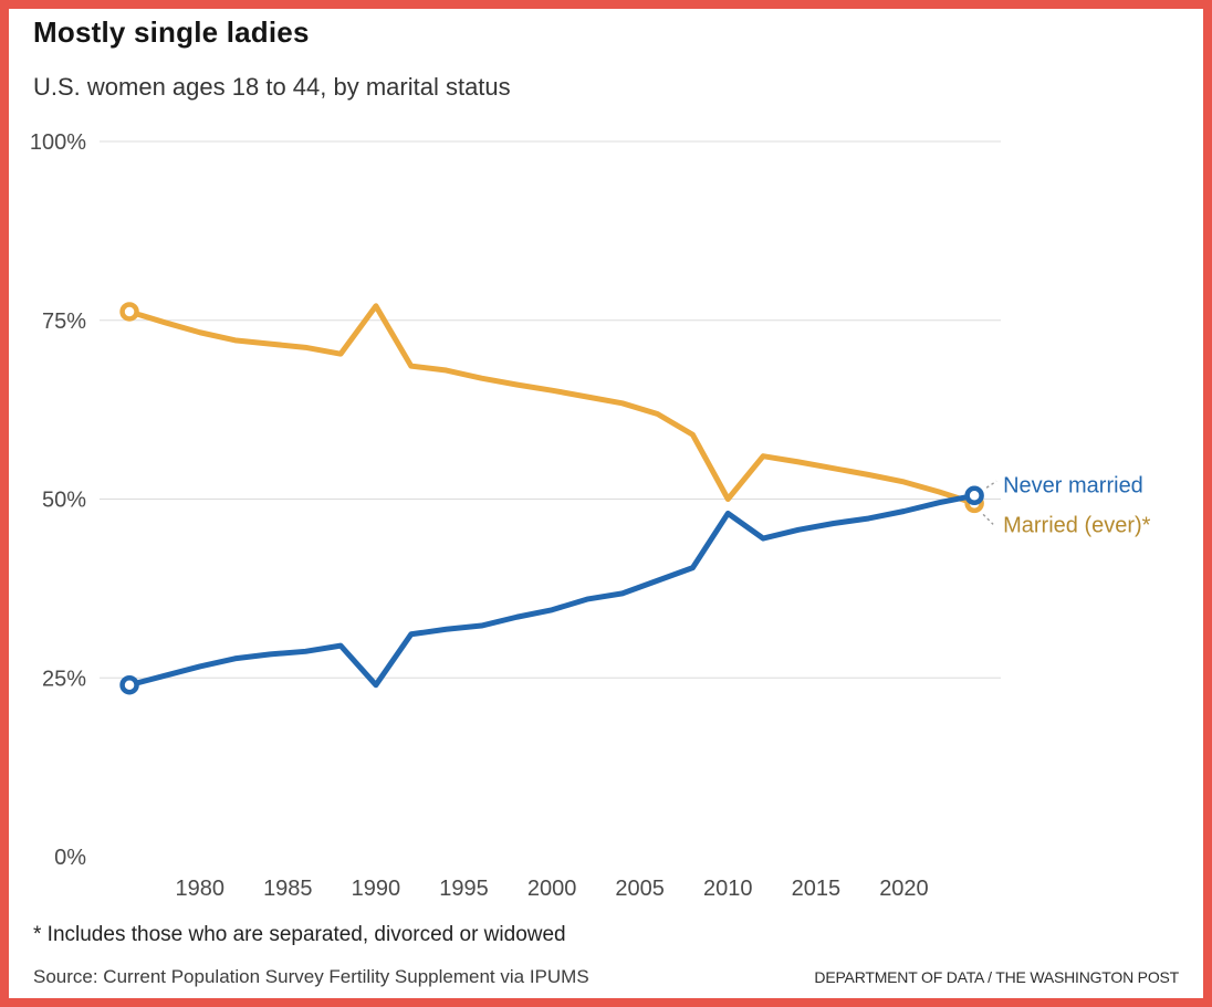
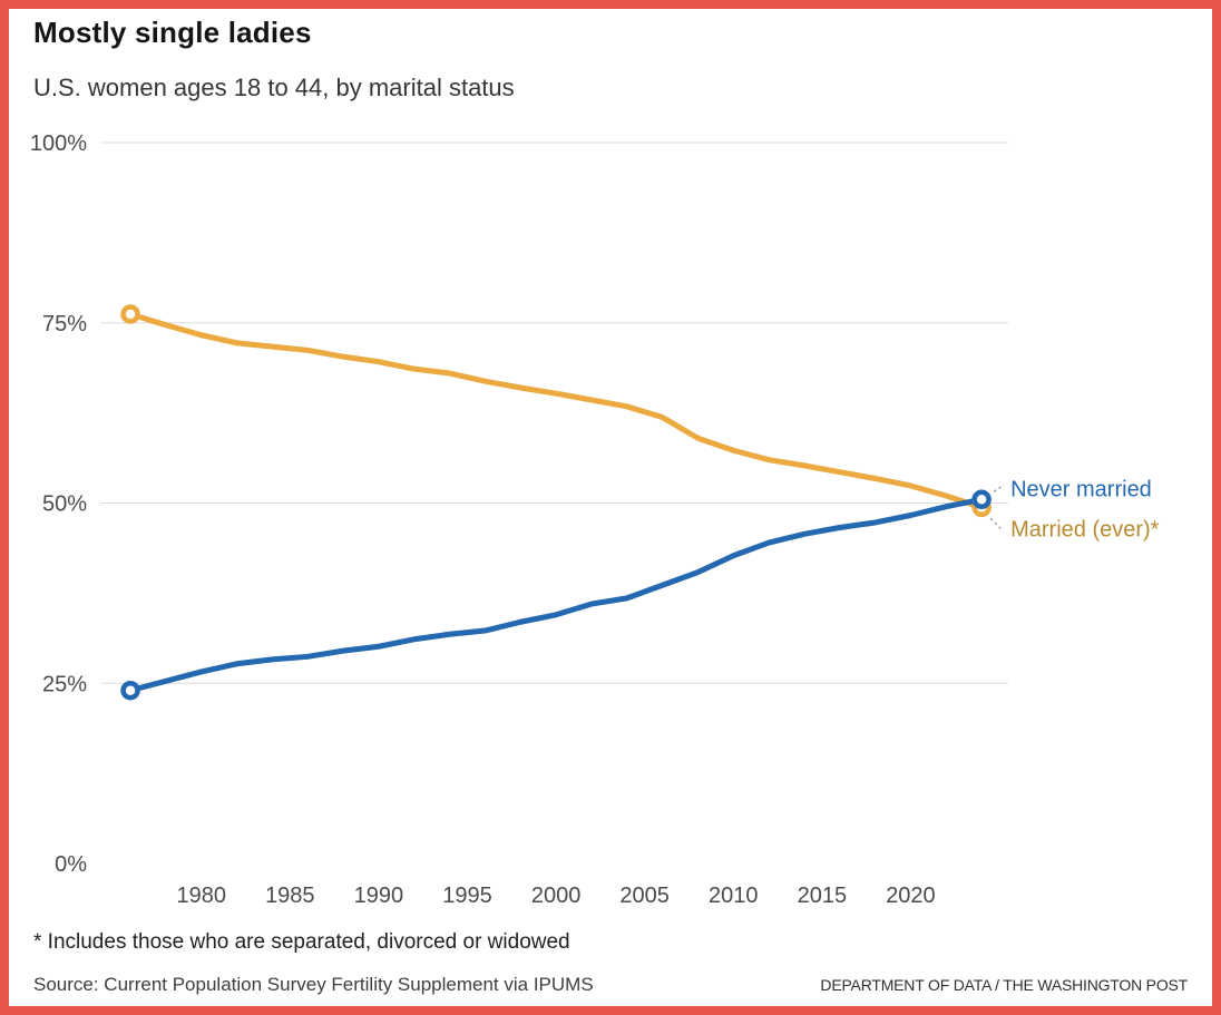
Never married/1990: 24% -> 30%
Married (ever)*/1990: 77% -> 70%
Never married/2010: 48% -> 43%
Married (ever)*/2010: 50% -> 57%
